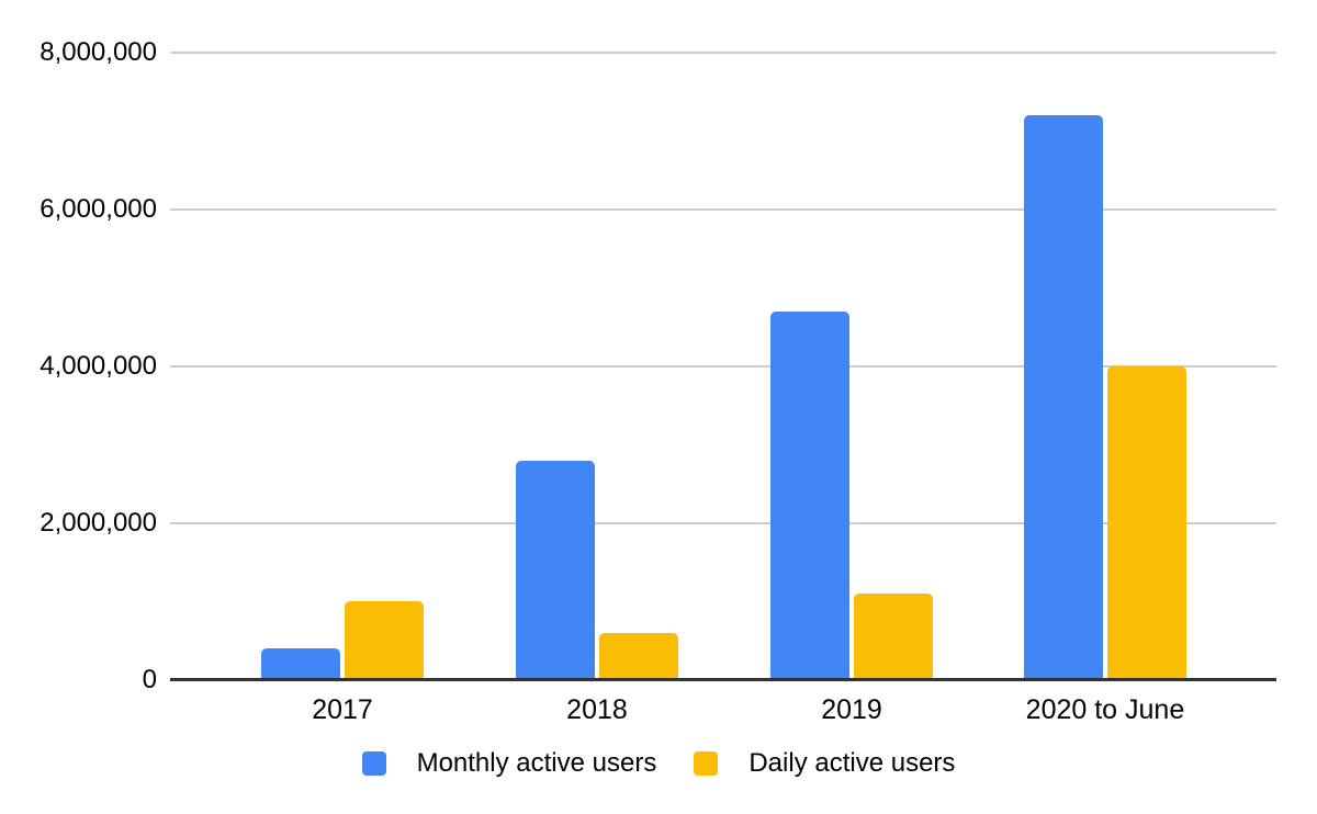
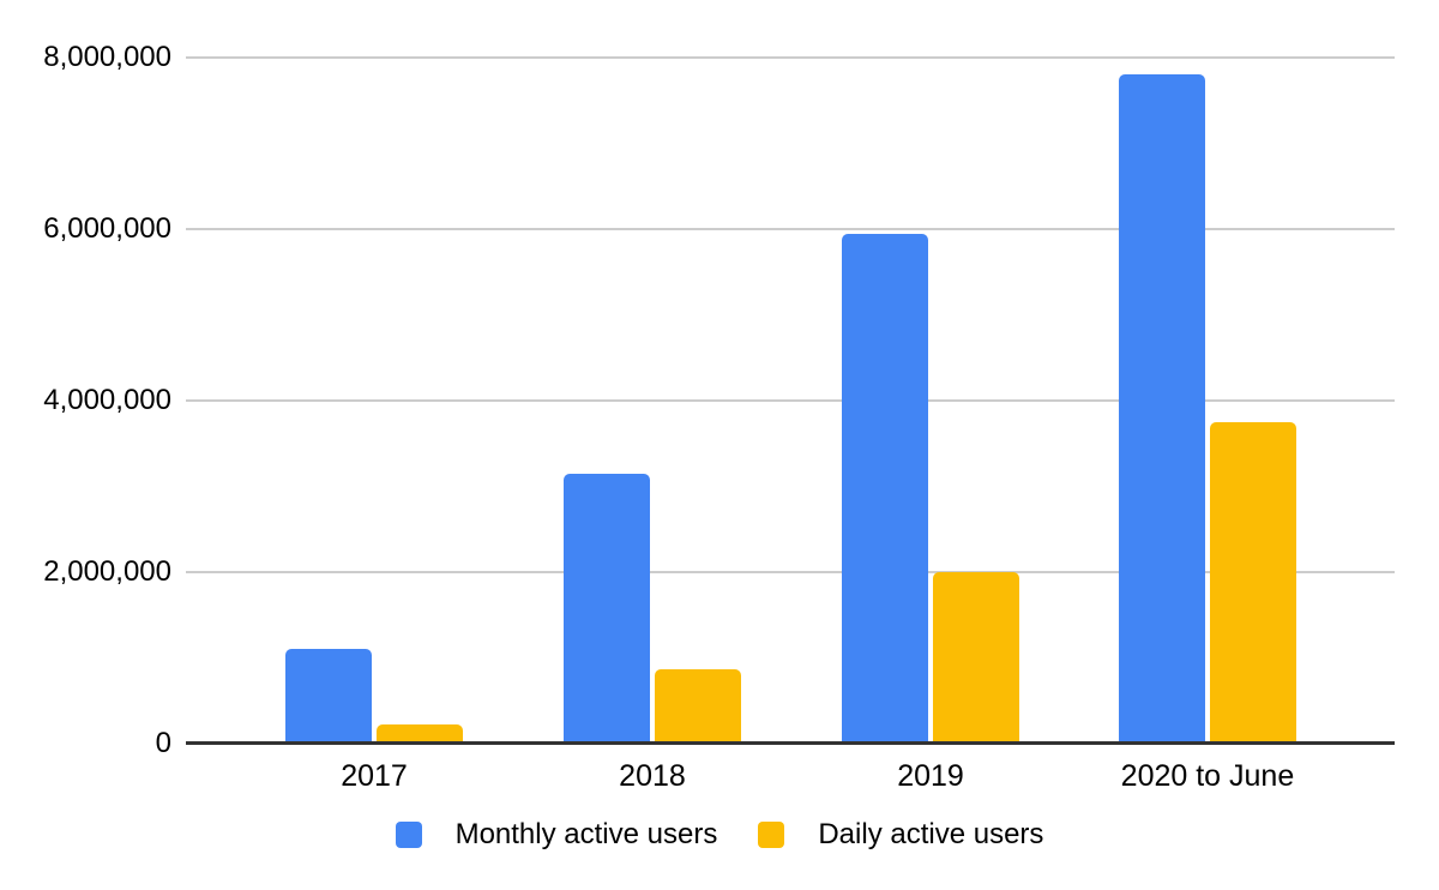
Monthly active users/2017: 400000 -> 1100000
Daily active users/2017: 1000000 -> 200000
Monthly active users/2018: 2800000 -> 3200000
Daily active users/2018: 600000 -> 900000
Monthly active users/2019: 4700000 -> 6000000
Daily active users/2019: 1100000 -> 2000000
Monthly active users/2020 to June: 7200000 -> 7800000
Daily active users/2020 to June: 4000000 -> 3800000
